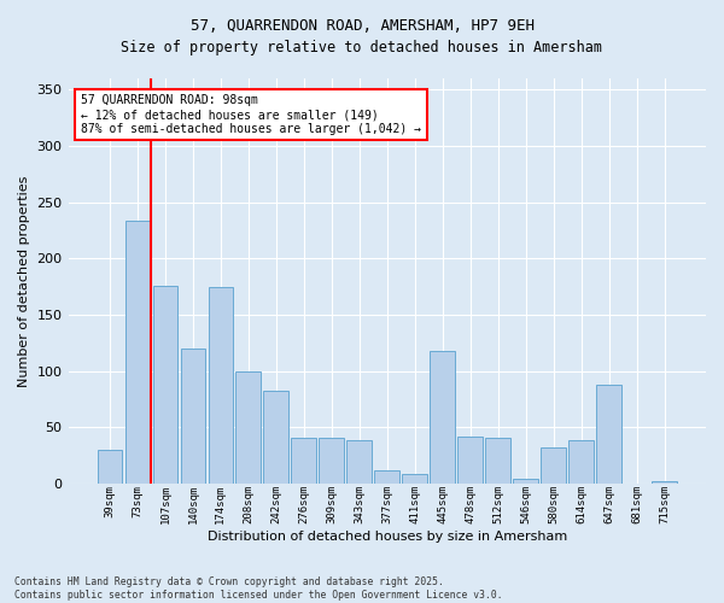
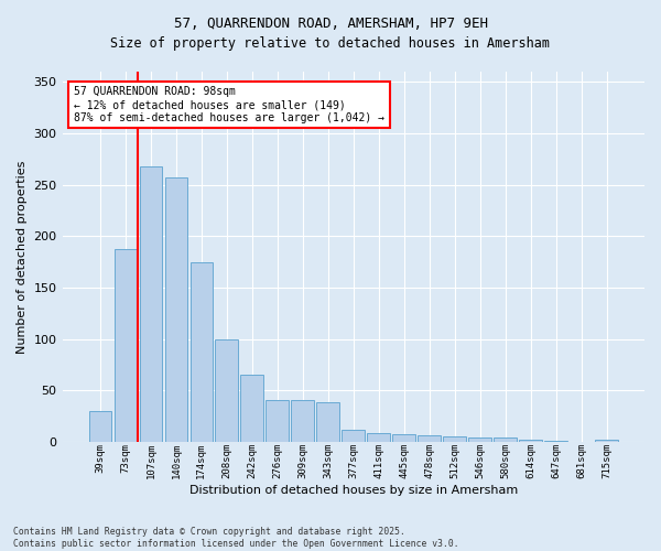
73sqm: 234 -> 187
107sqm: 176 -> 268
140sqm: 120 -> 257
242sqm: 82 -> 65
445sqm: 118 -> 7
478sqm: 42 -> 6
512sqm: 40 -> 5
580sqm: 32 -> 4
614sqm: 38 -> 2
647sqm: 88 -> 1
